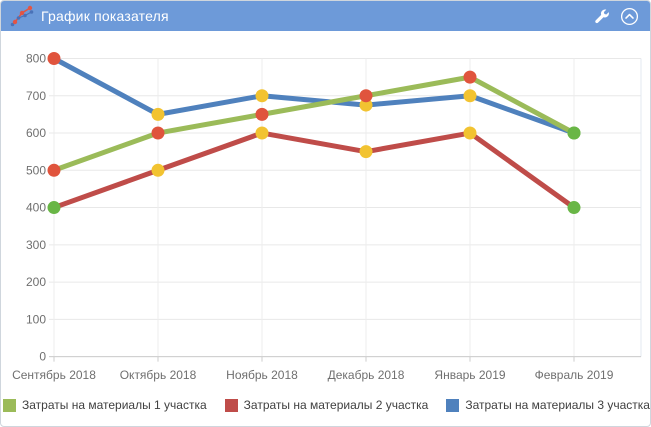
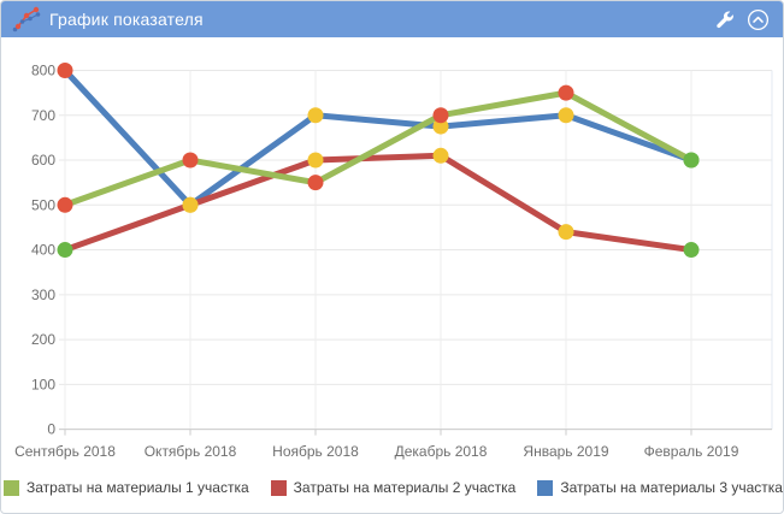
Затраты на материалы 3 участка/Октябрь 2018: 650 -> 500
Затраты на материалы 1 участка/Ноябрь 2018: 650 -> 550
Затраты на материалы 2 участка/Декабрь 2018: 550 -> 610
Затраты на материалы 2 участка/Январь 2019: 600 -> 440
